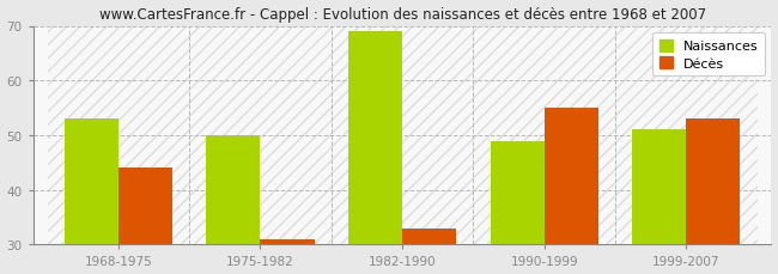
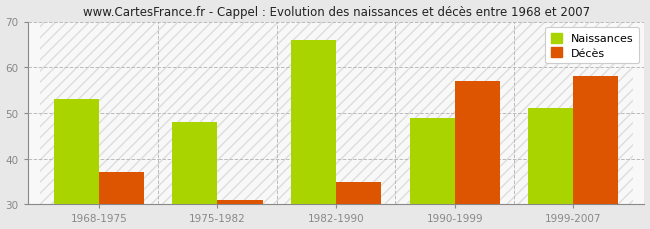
Décès/1968-1975: 44 -> 37
Naissances/1975-1982: 50 -> 48
Naissances/1982-1990: 69 -> 66
Décès/1982-1990: 33 -> 35
Décès/1990-1999: 55 -> 57
Décès/1999-2007: 53 -> 58
